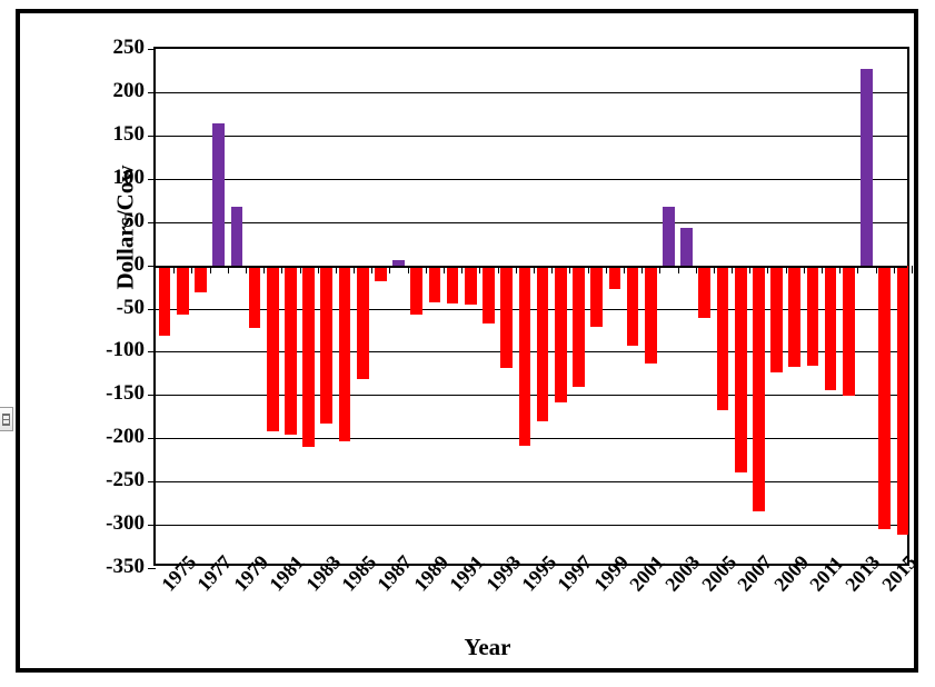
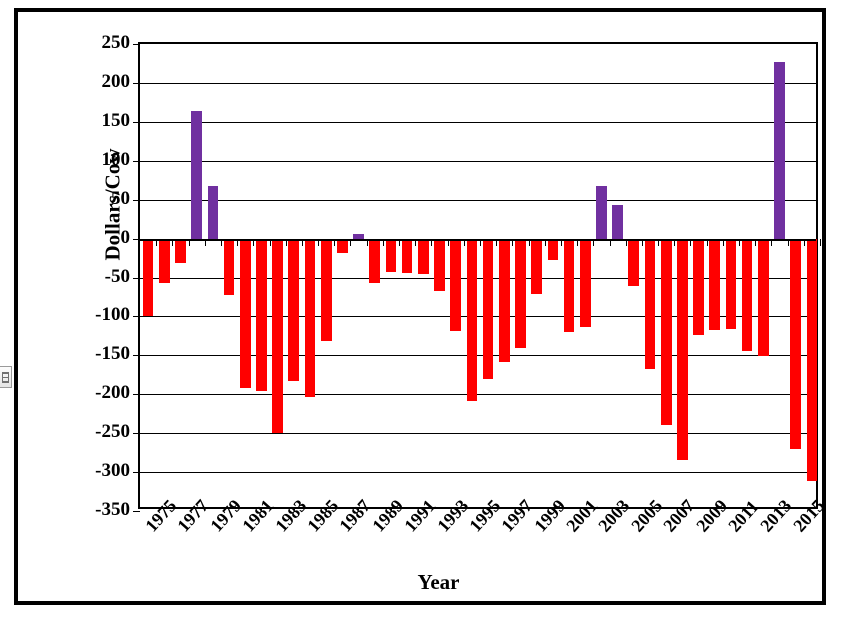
1975: -80 -> -100
1983: -210 -> -250
2001: -90 -> -120
2015: -300 -> -270
